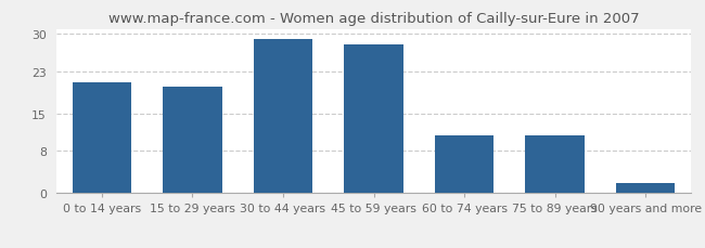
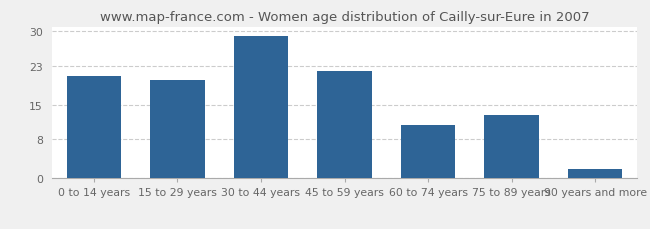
45 to 59 years: 28 -> 22
75 to 89 years: 11 -> 13
